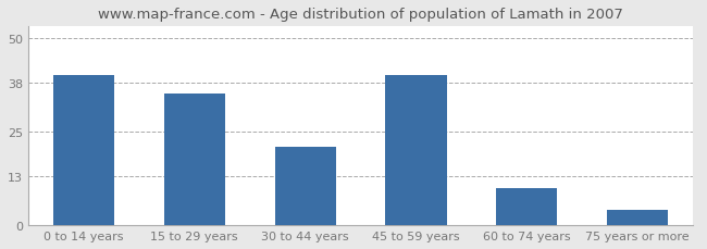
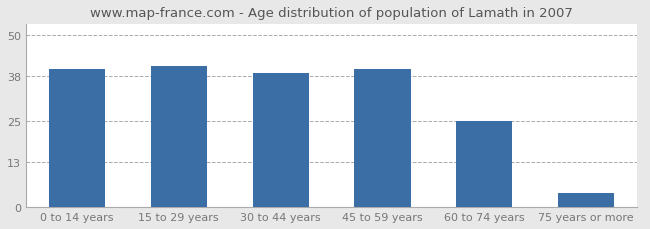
15 to 29 years: 35 -> 41
30 to 44 years: 21 -> 39
60 to 74 years: 10 -> 25
